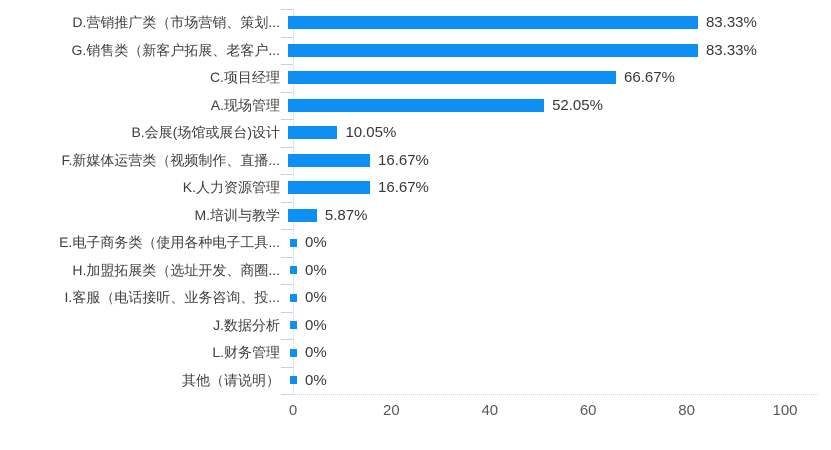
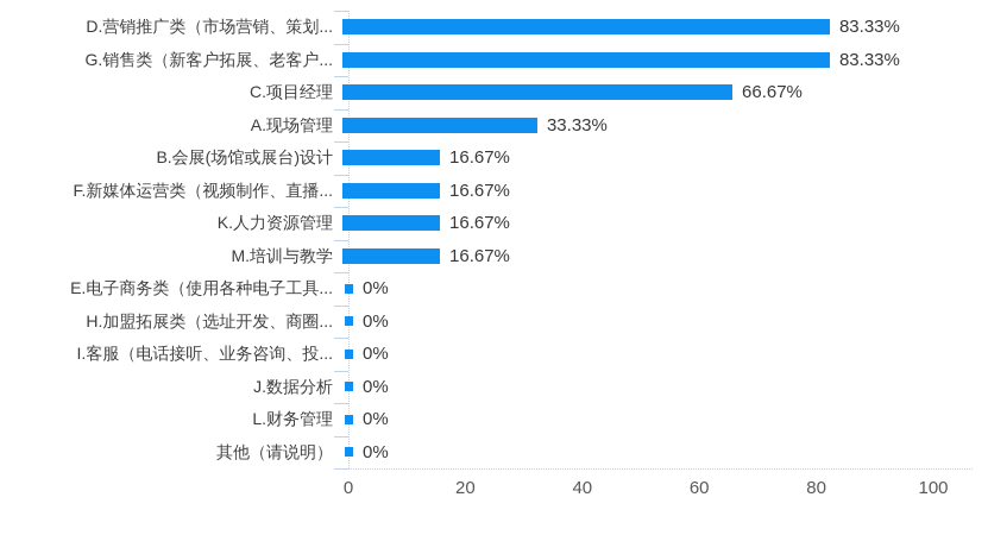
A.现场管理: 52.05% -> 33.33%
B.会展(场馆或展台)设计: 10.05% -> 16.67%
M.培训与教学: 5.87% -> 16.67%
